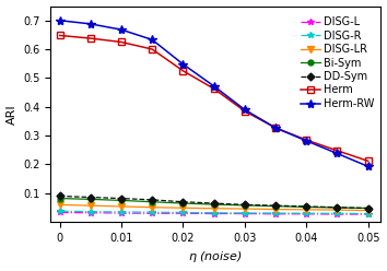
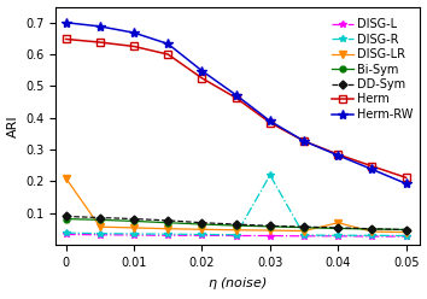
DISG-LR/0: 0.060 -> 0.210
DISG-R/0.03: 0.031 -> 0.220
DISG-LR/0.04: 0.043 -> 0.070
